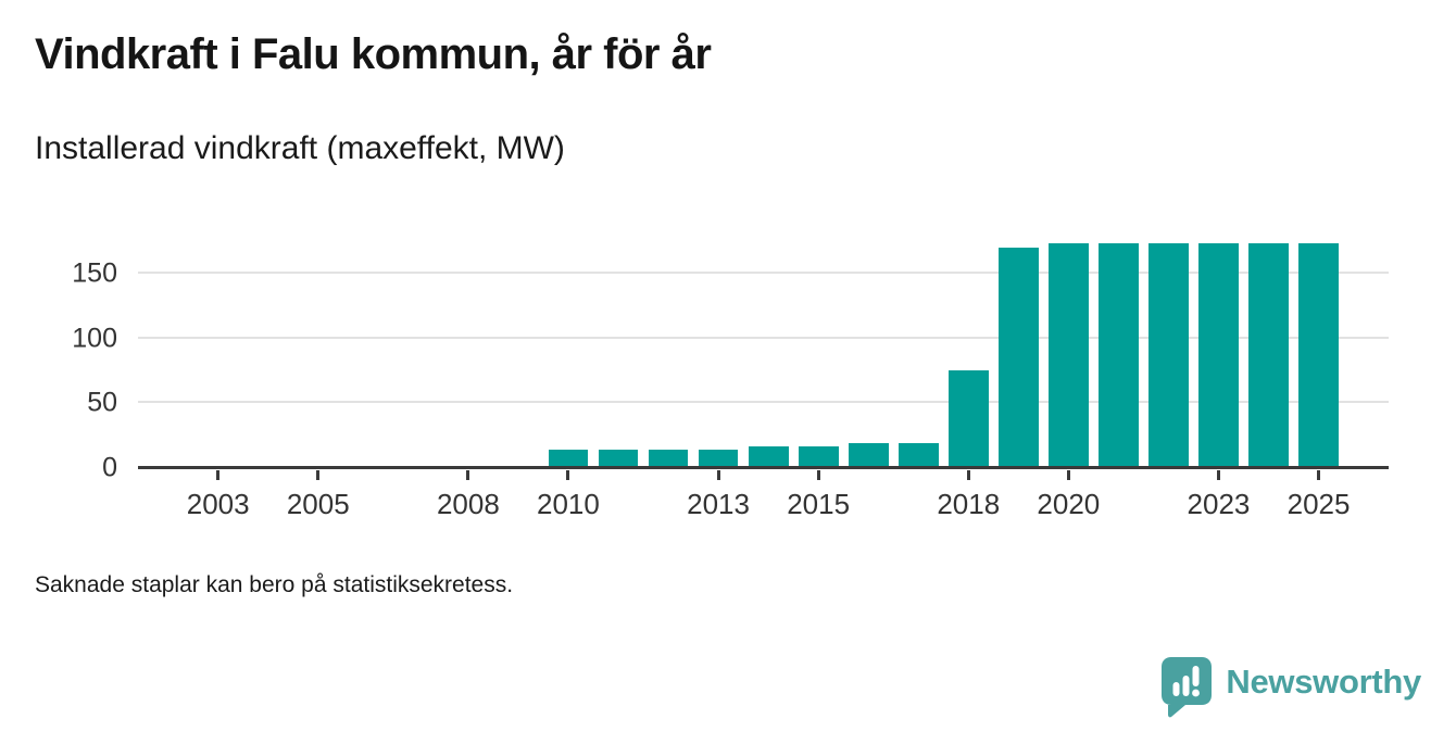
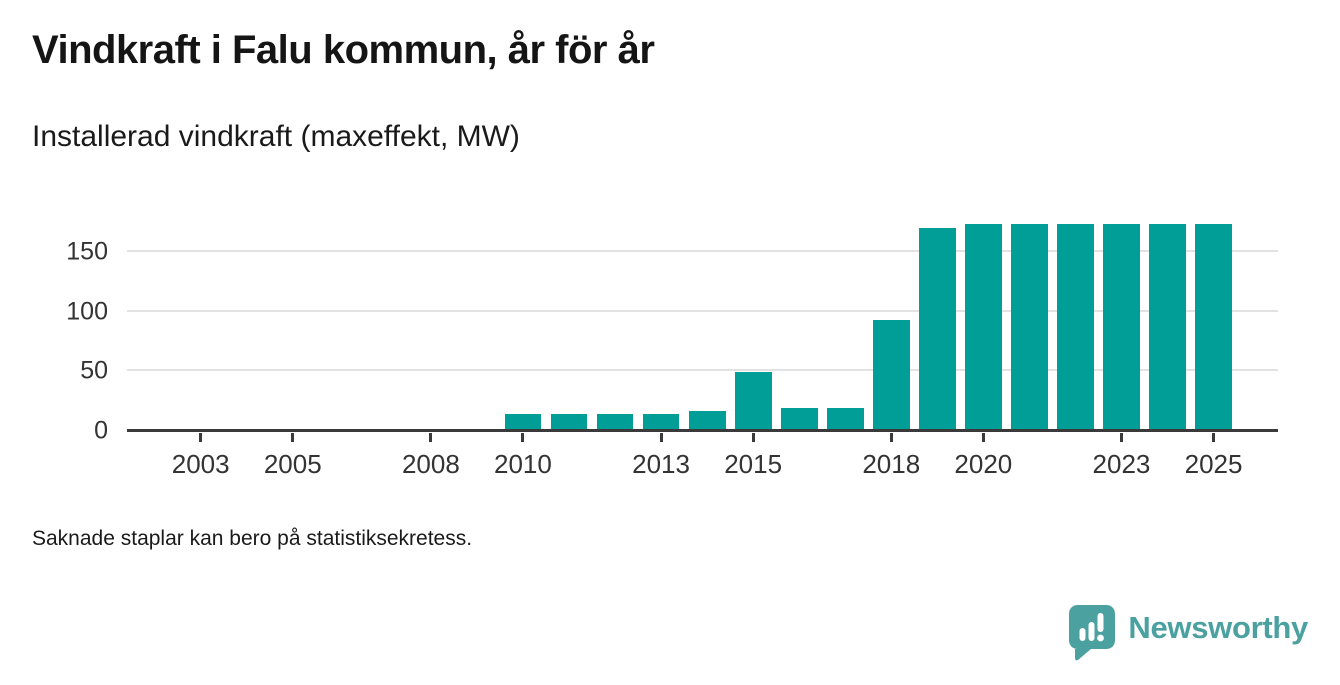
2015: 17 -> 49
2018: 75 -> 93
